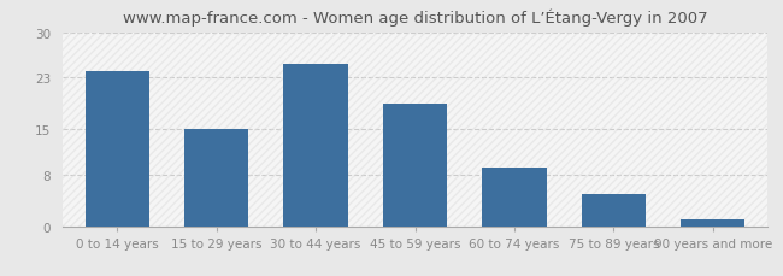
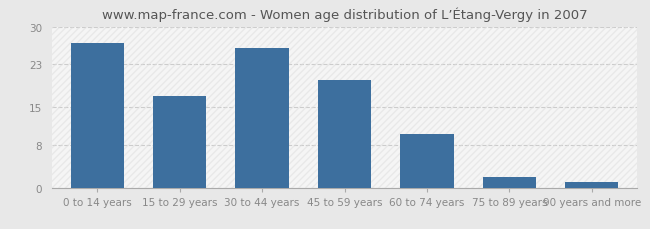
0 to 14 years: 24 -> 27
15 to 29 years: 15 -> 17
30 to 44 years: 25 -> 26
45 to 59 years: 19 -> 20
60 to 74 years: 9 -> 10
75 to 89 years: 5 -> 2
